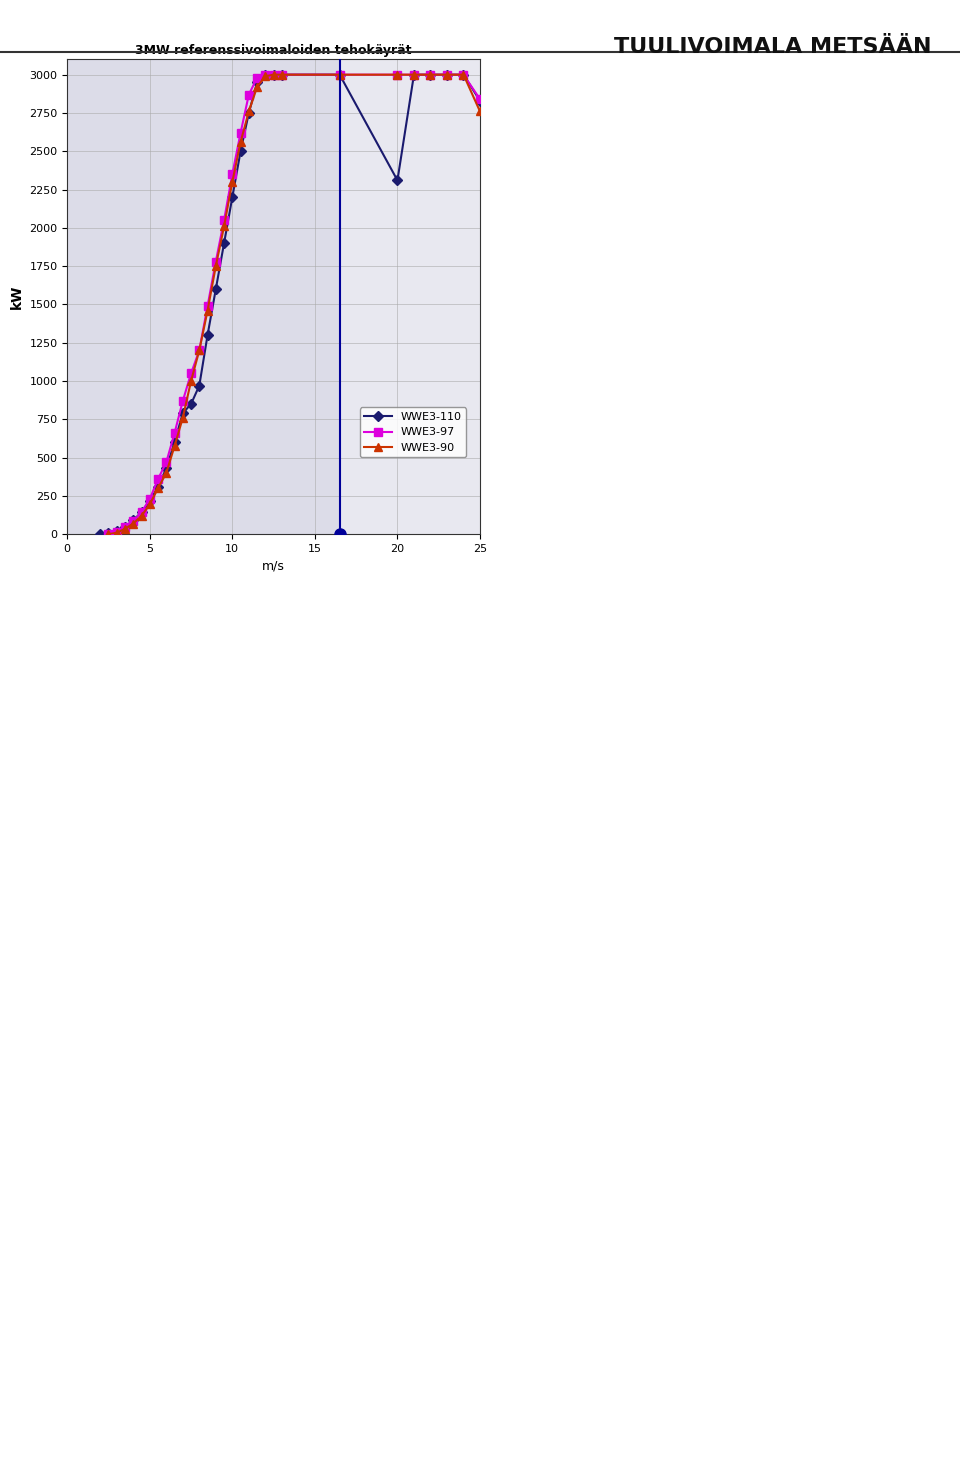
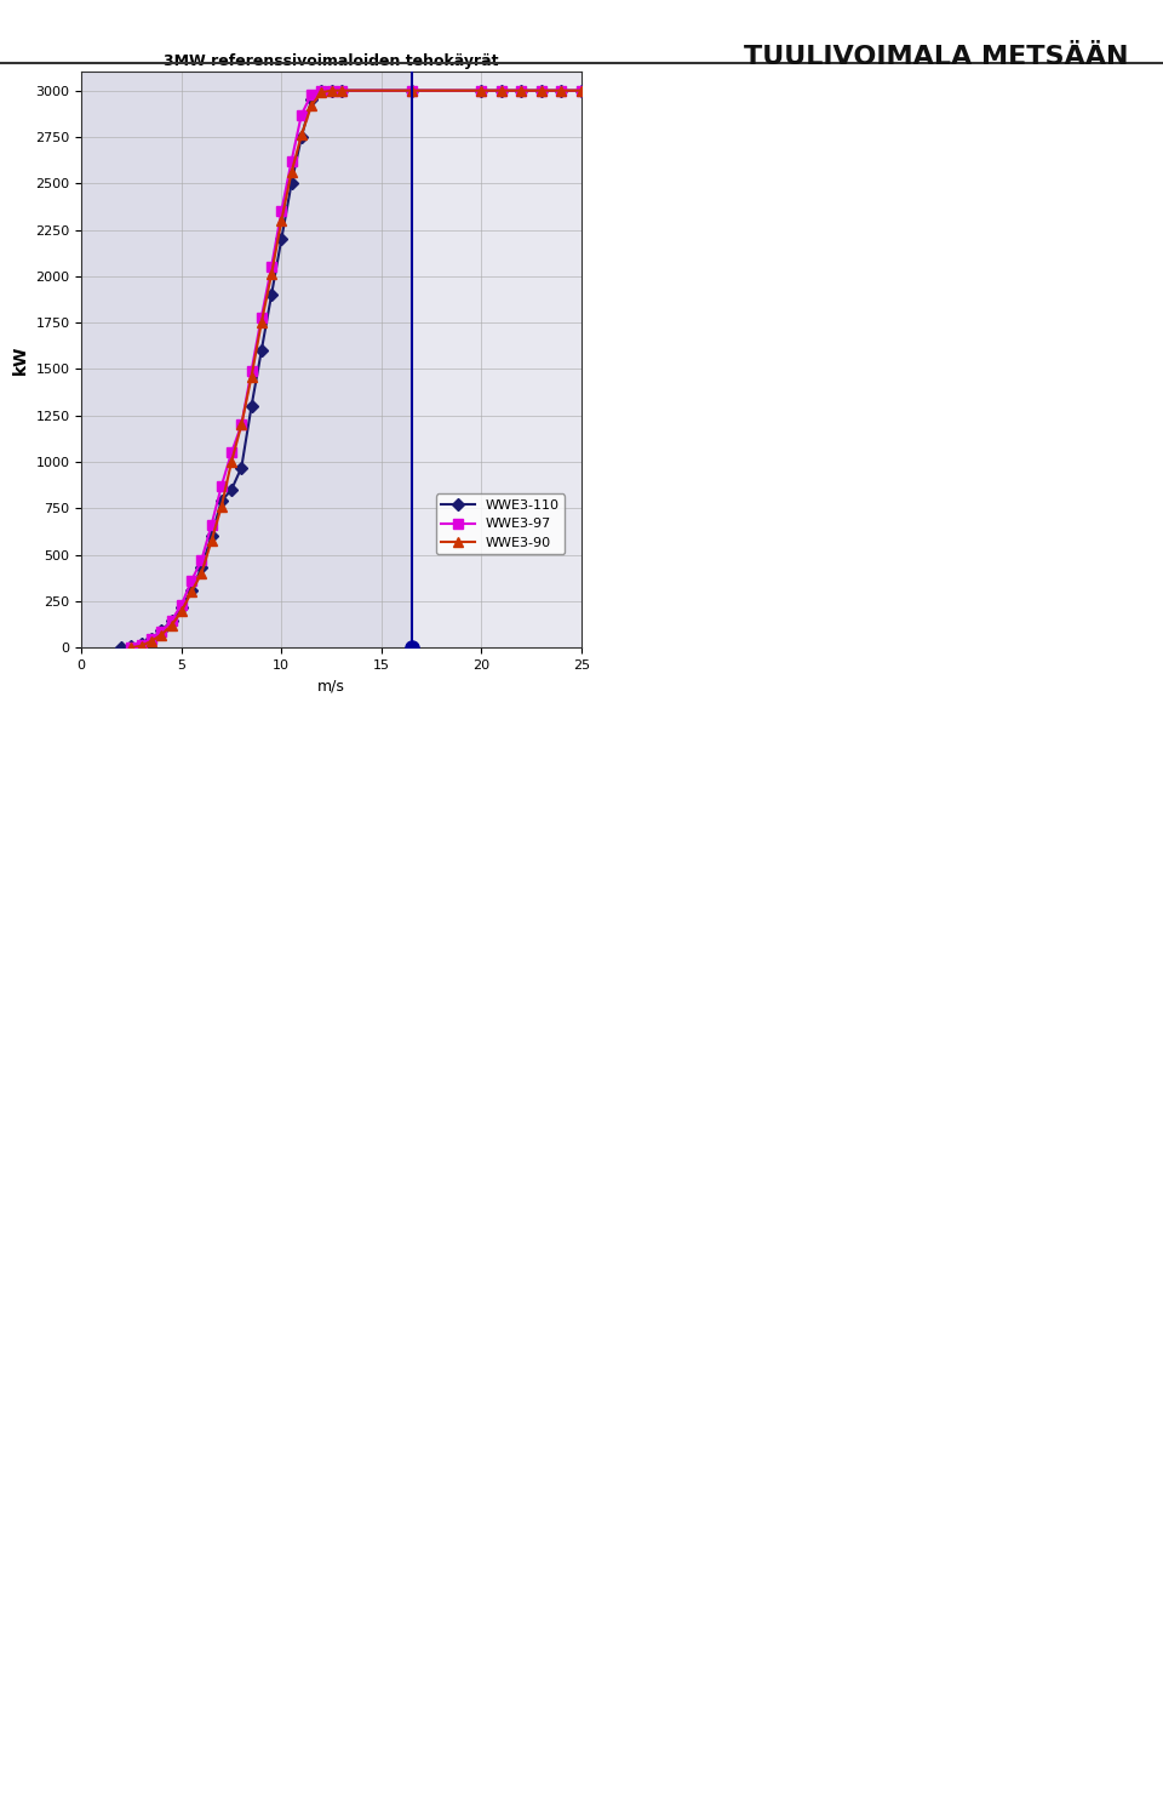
WWE3-110/20: 2310 -> 3000
WWE3-110/25: 2830 -> 3000
WWE3-97/25: 2840 -> 3000
WWE3-90/25: 2760 -> 3000
